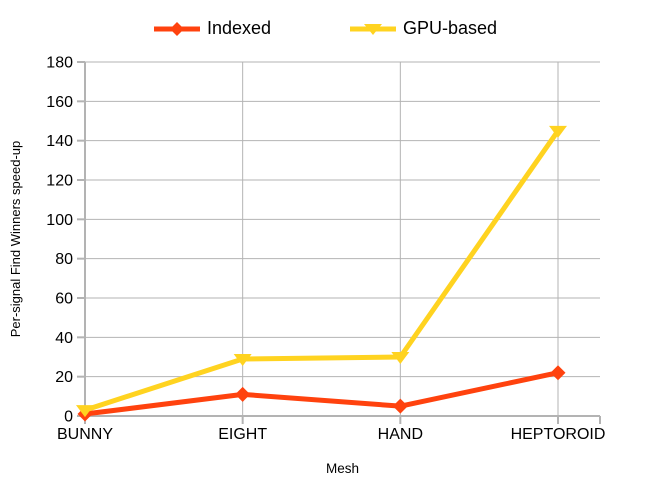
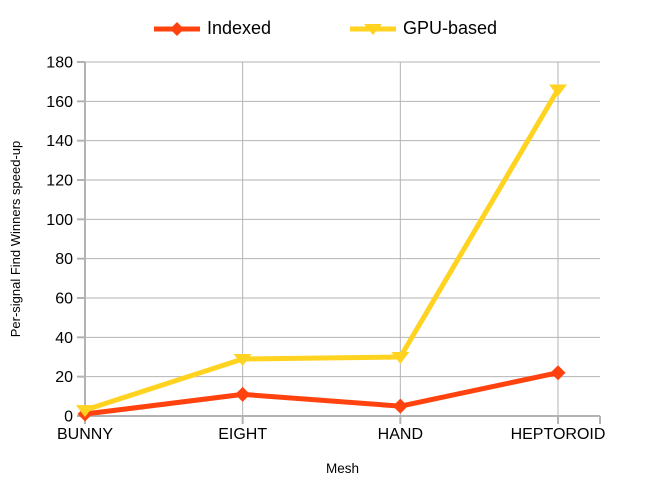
GPU-based/HEPTOROID: 145 -> 166
